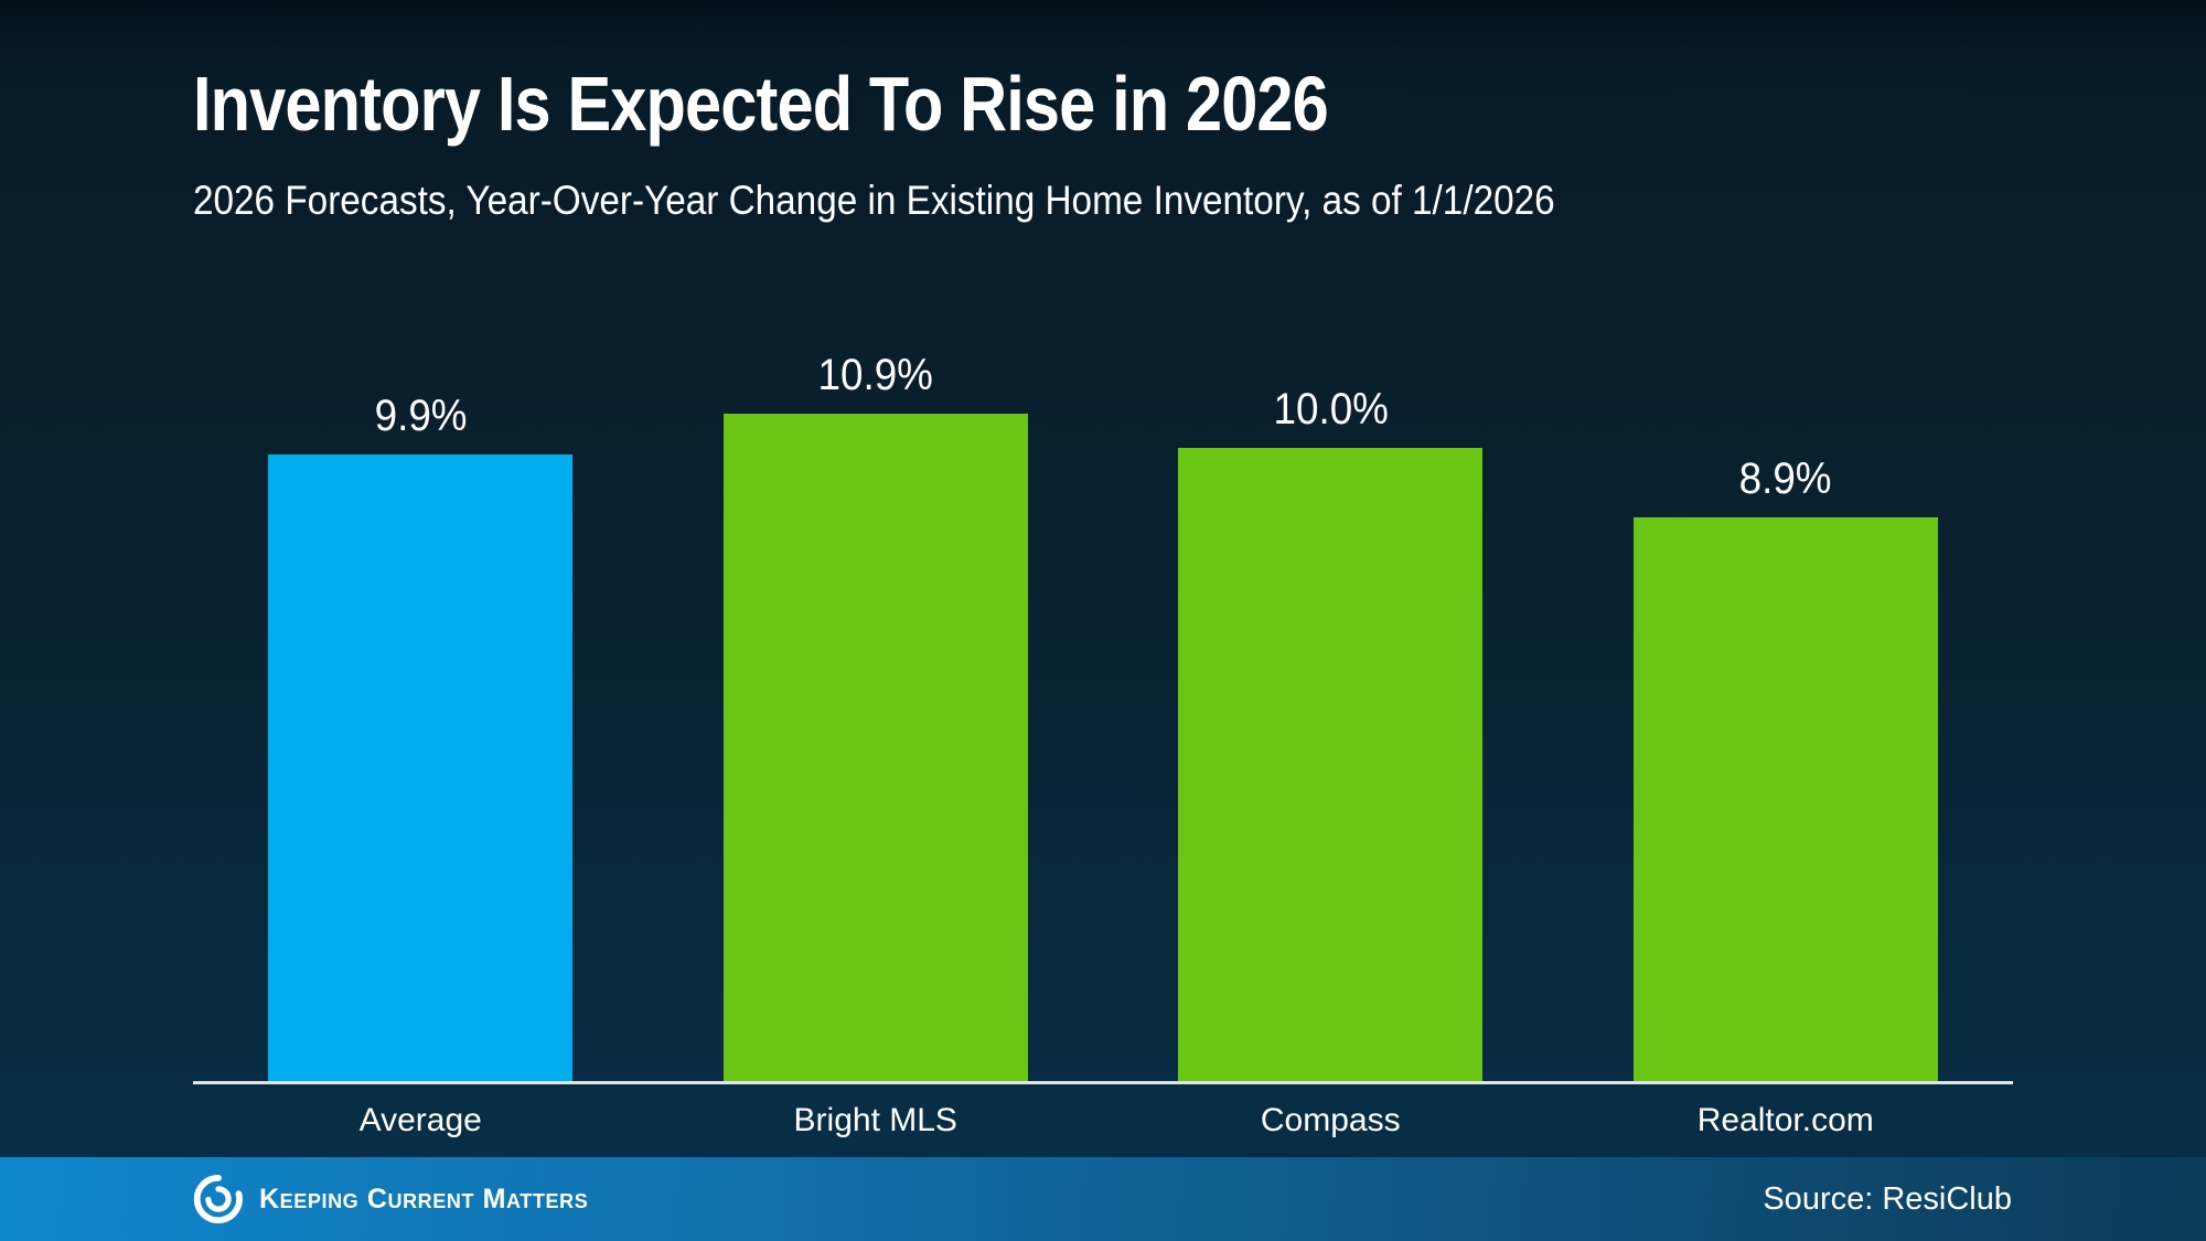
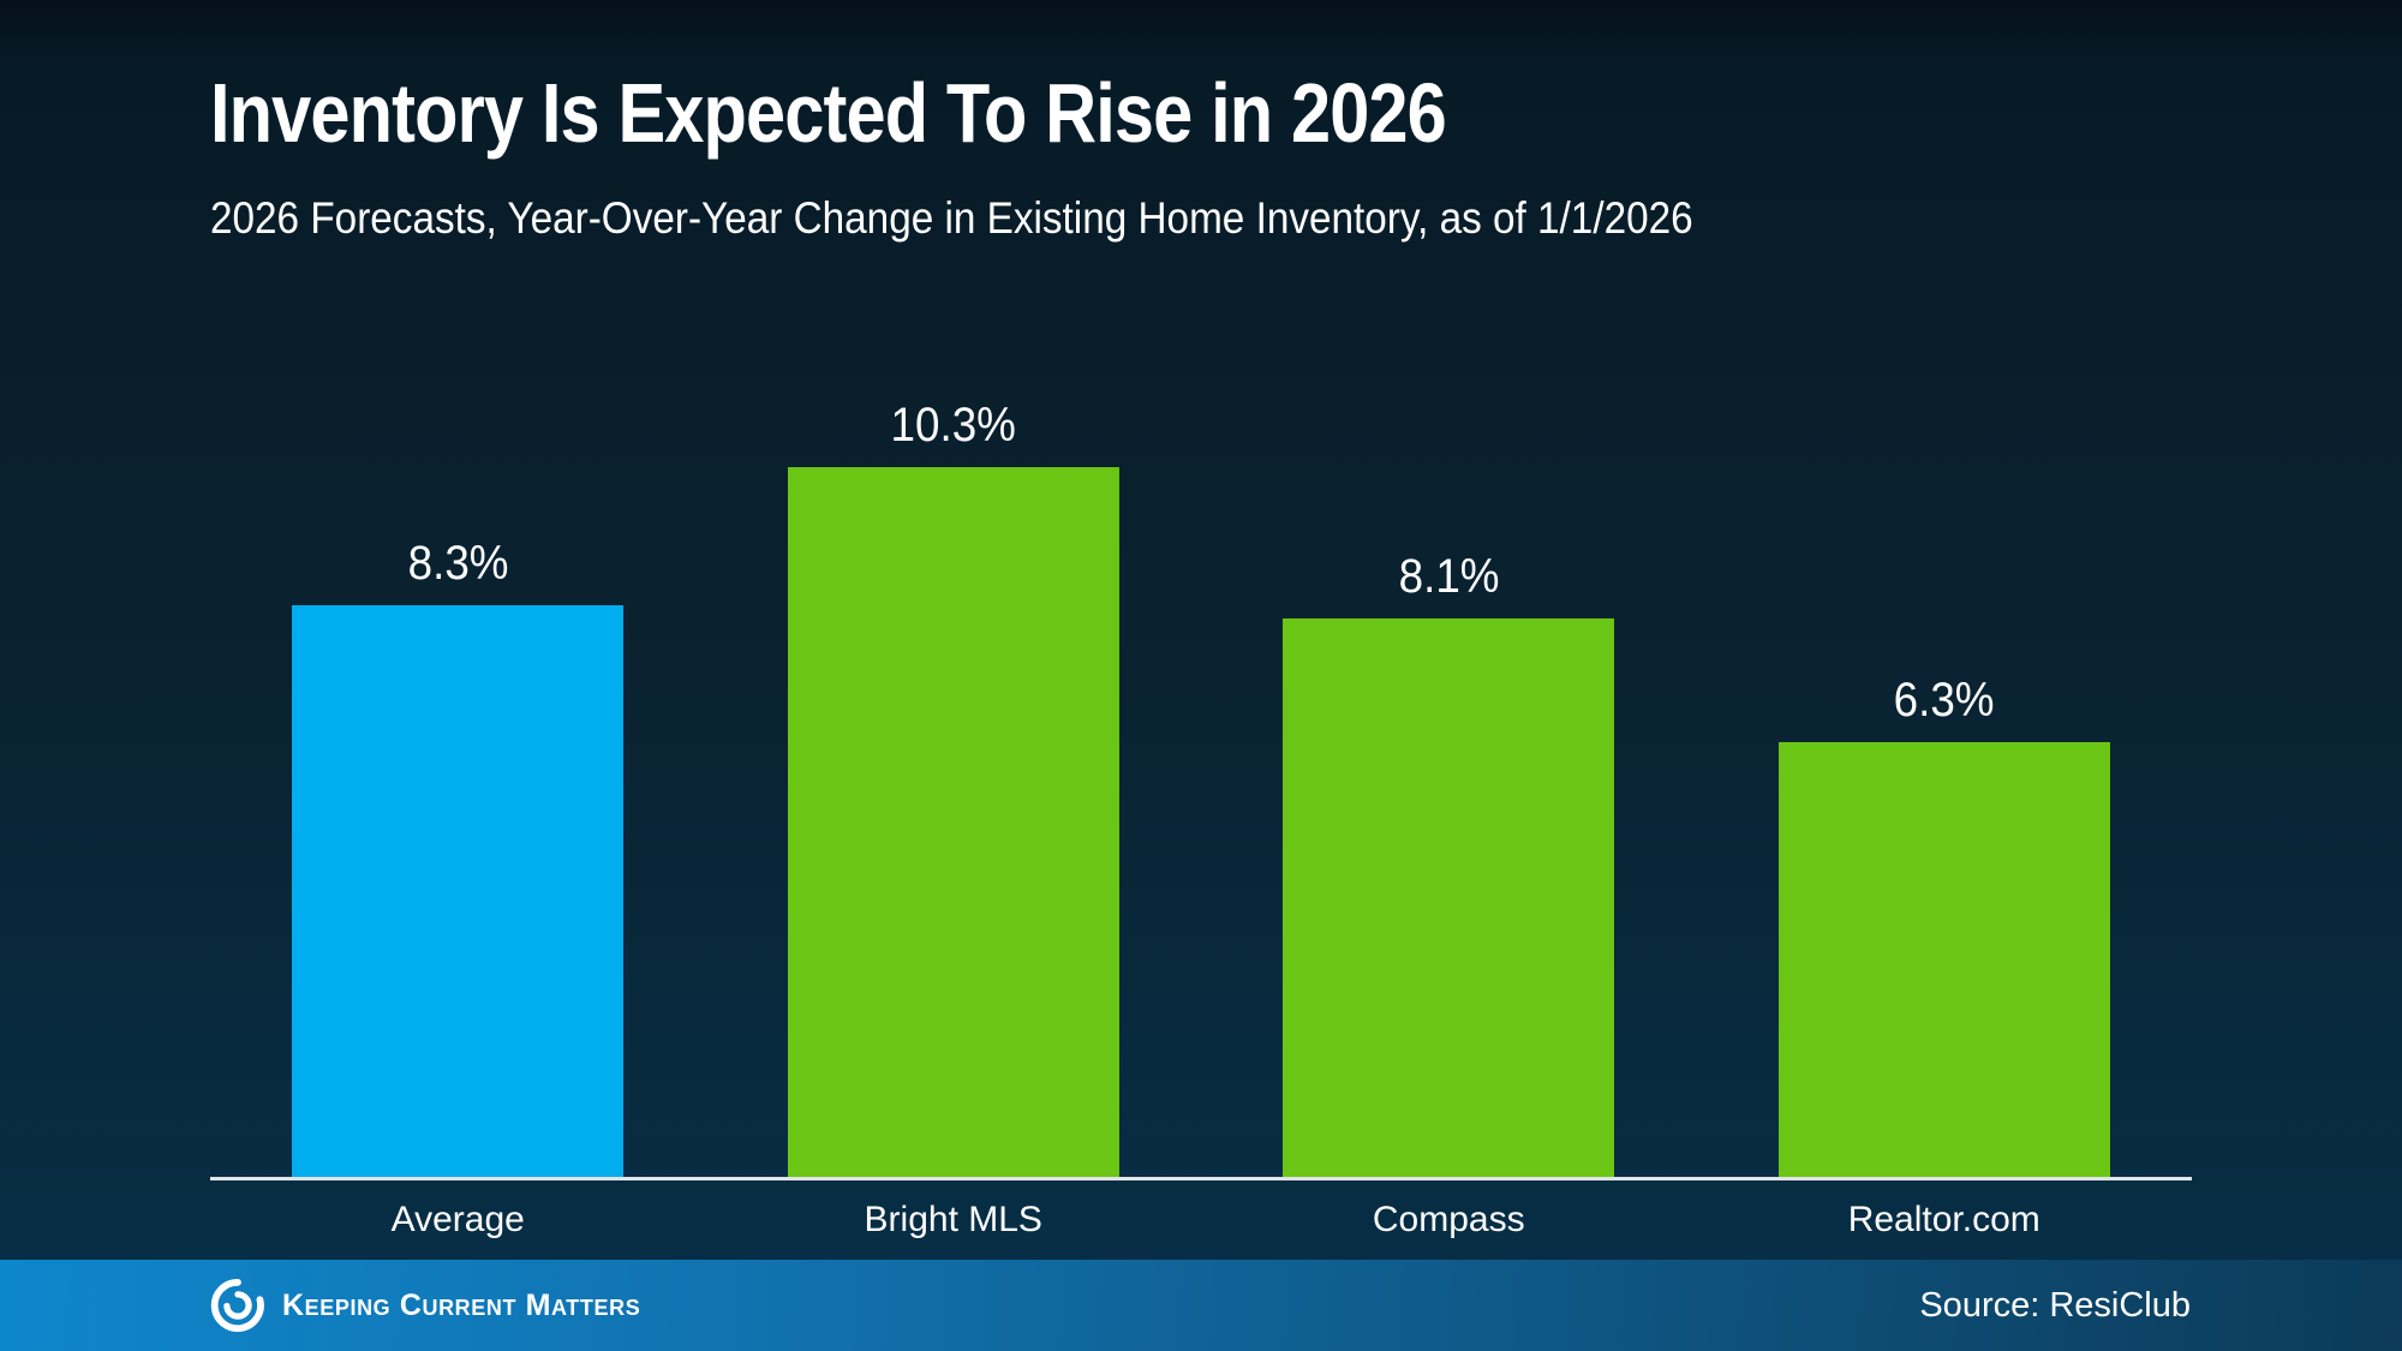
Average: 9.9% -> 8.3%
Bright MLS: 10.9% -> 10.3%
Compass: 10.0% -> 8.1%
Realtor.com: 8.9% -> 6.3%
